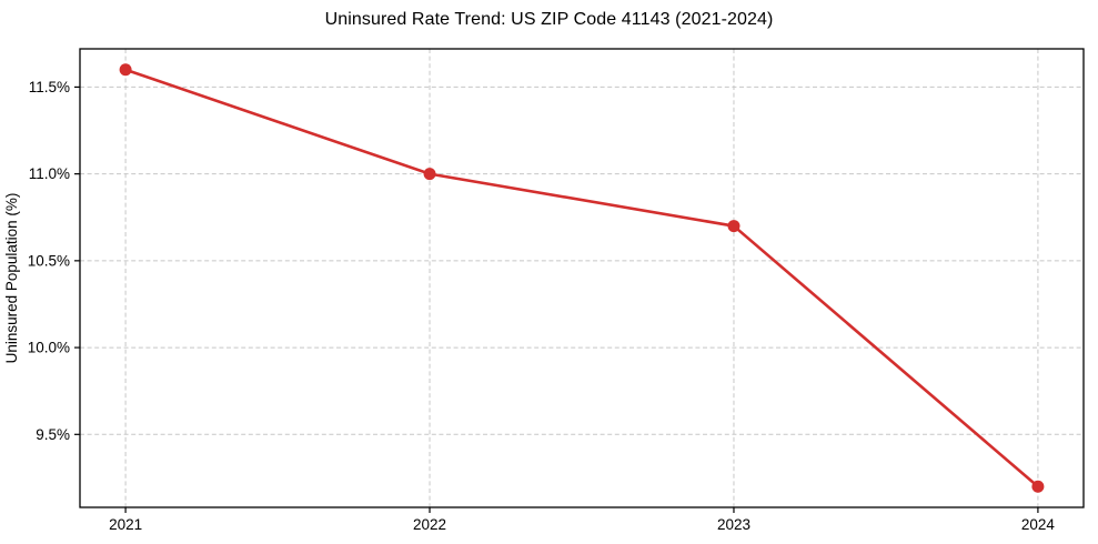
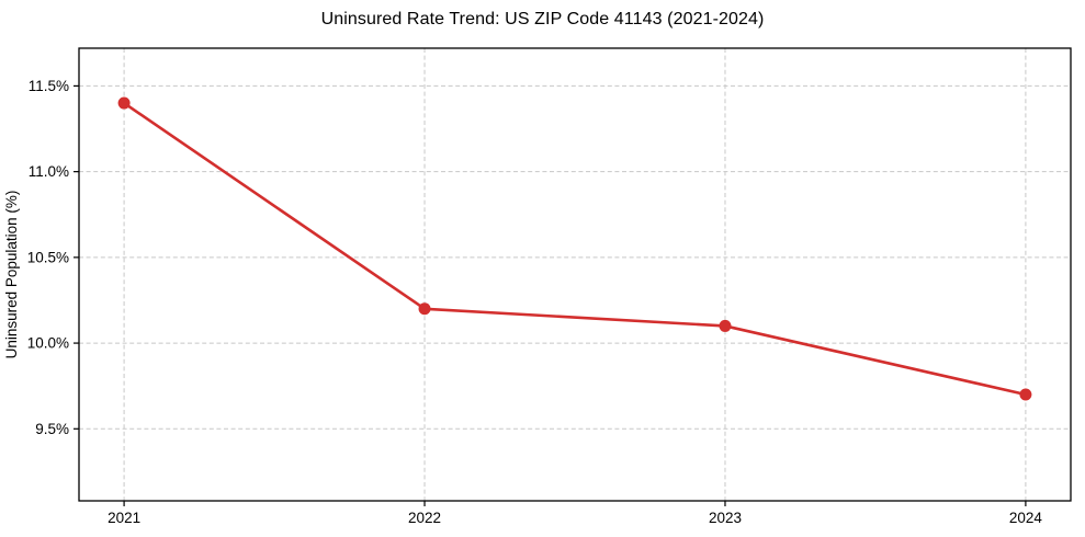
2021: 11.6% -> 11.4%
2022: 11.0% -> 10.2%
2023: 10.7% -> 10.1%
2024: 9.2% -> 9.7%
